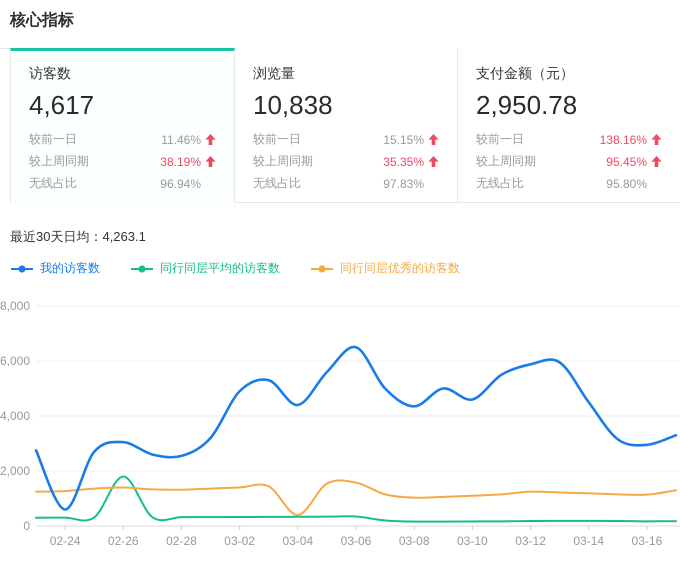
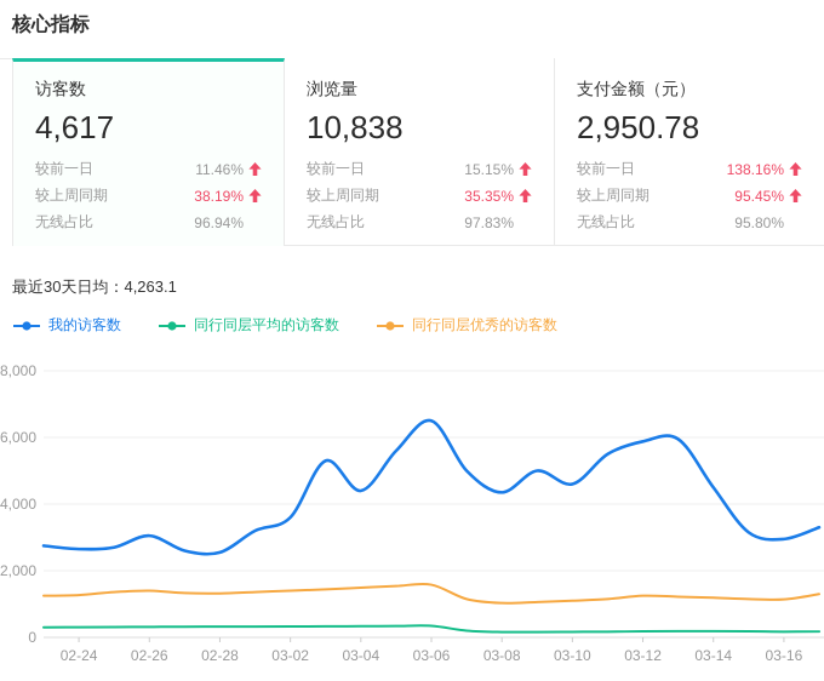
我的访客数/02-24: 600 -> 2600
同行同层平均的访客数/02-26: 1800 -> 300
我的访客数/03-02: 4900 -> 3600
同行同层优秀的访客数/03-04: 400 -> 1500
